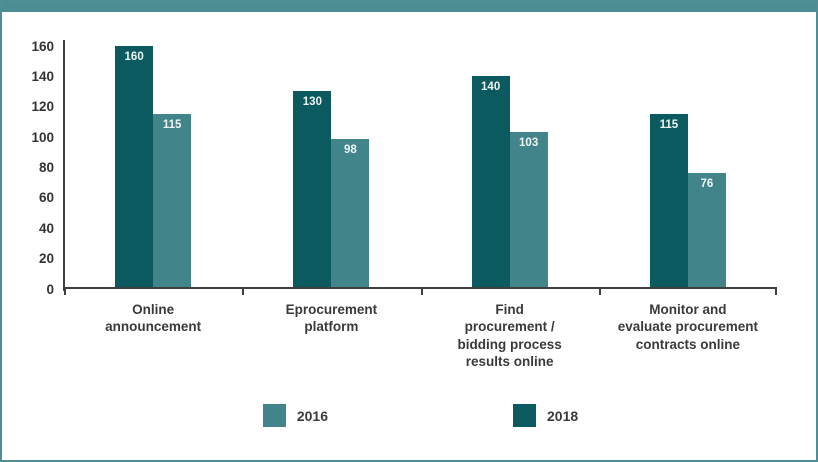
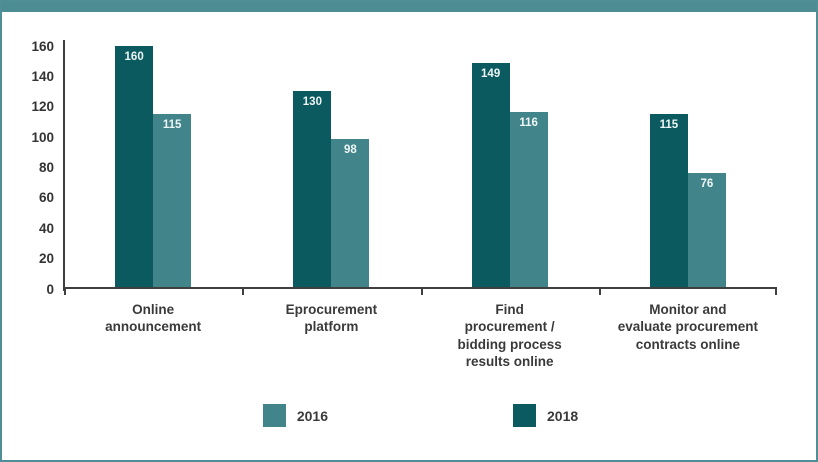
2018/Find procurement / bidding process results online: 140 -> 149
2016/Find procurement / bidding process results online: 103 -> 116
